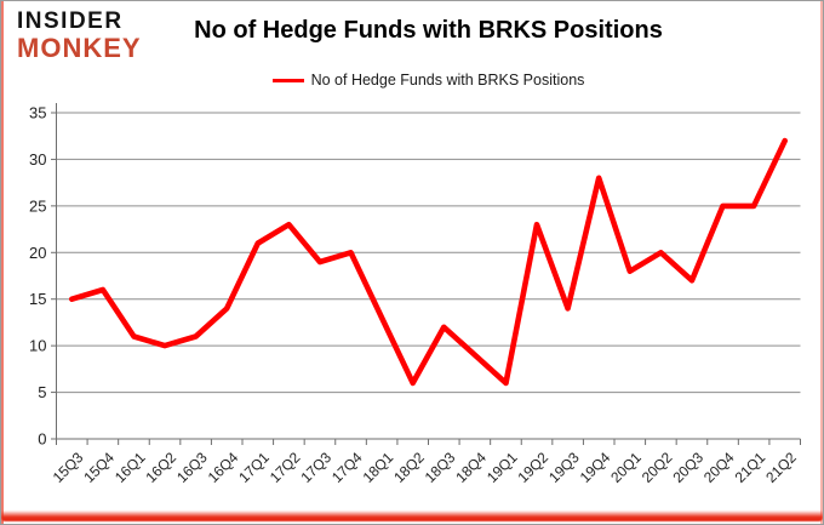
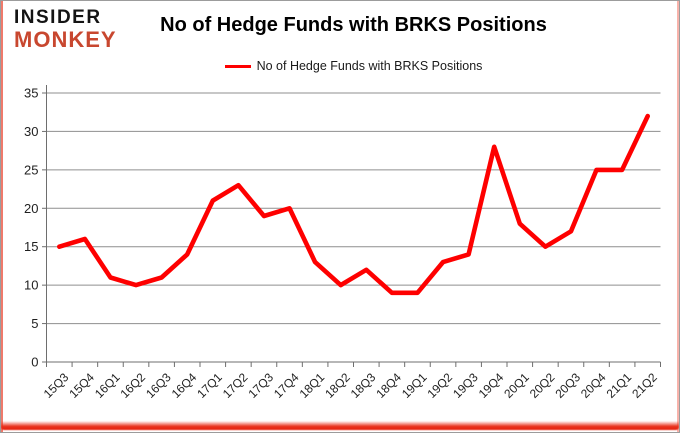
18Q2: 6 -> 10
19Q1: 6 -> 9
19Q2: 23 -> 13
20Q2: 20 -> 15
